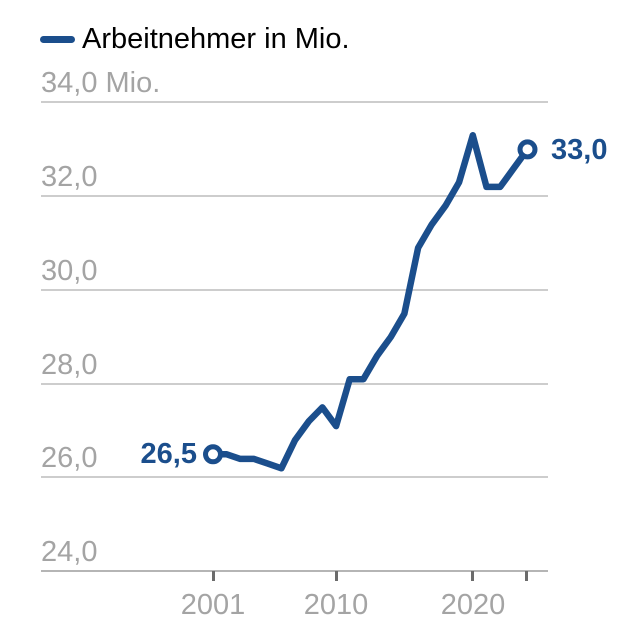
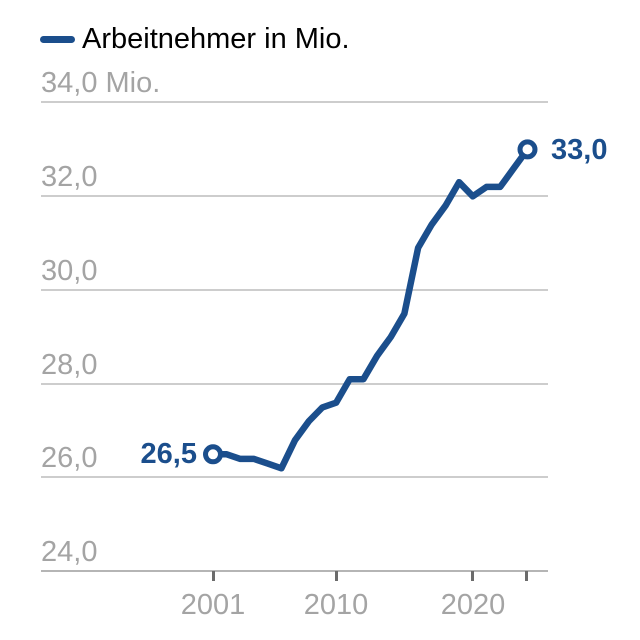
2010: 27,1 -> 27,6
2020: 33,3 -> 32,0
